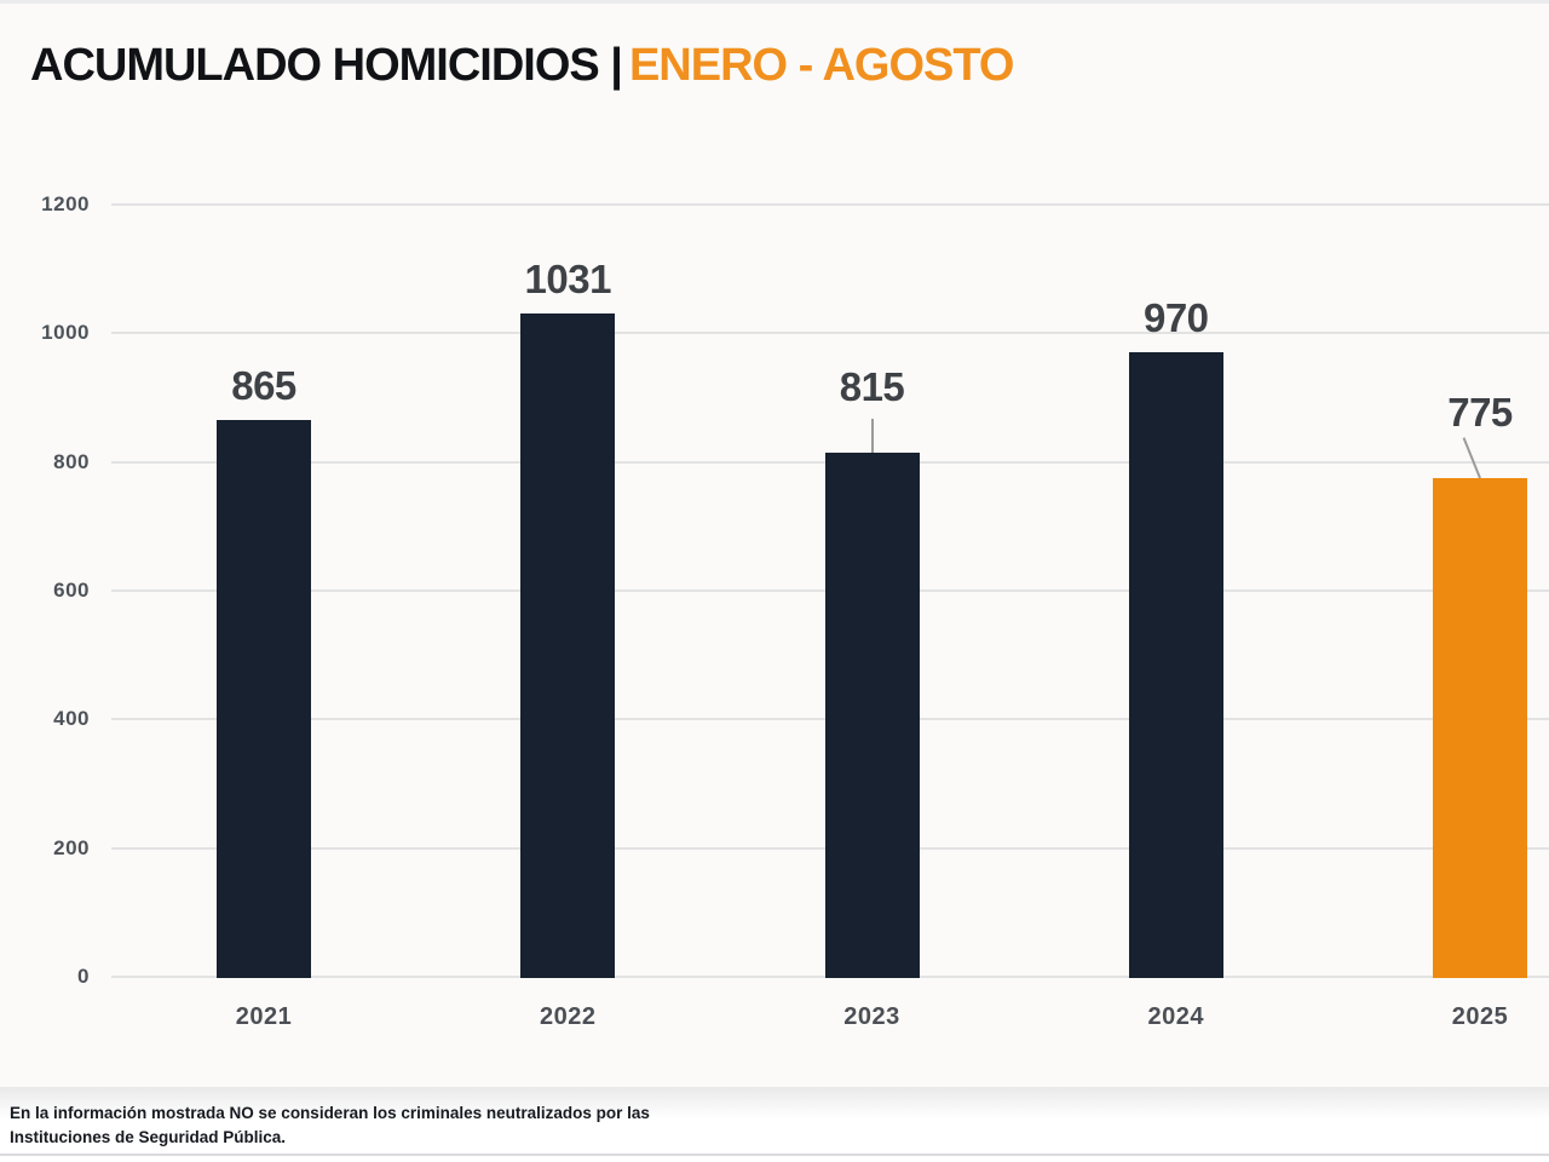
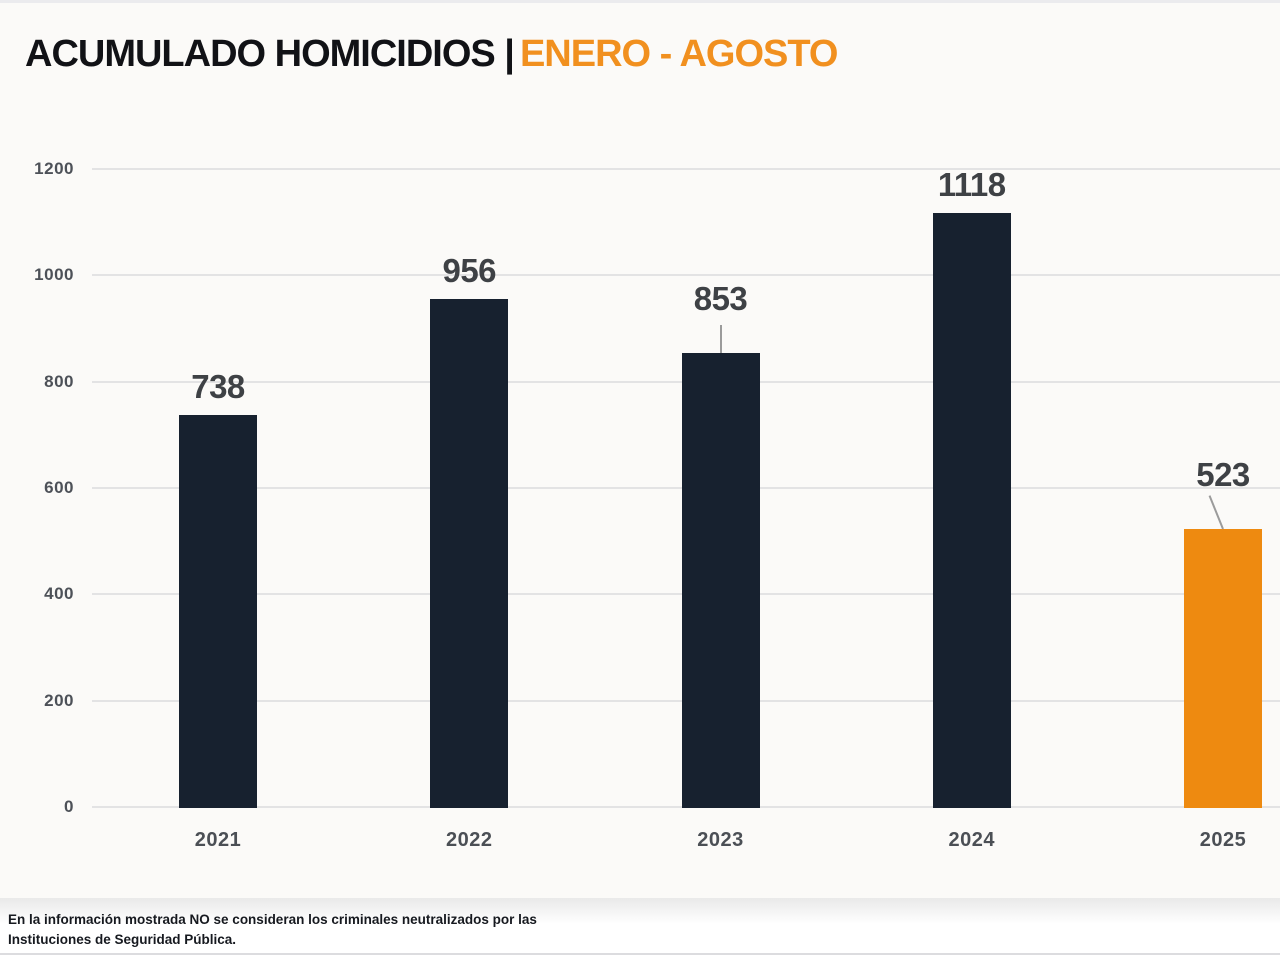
2021: 865 -> 738
2022: 1031 -> 956
2023: 815 -> 853
2024: 970 -> 1118
2025: 775 -> 523
